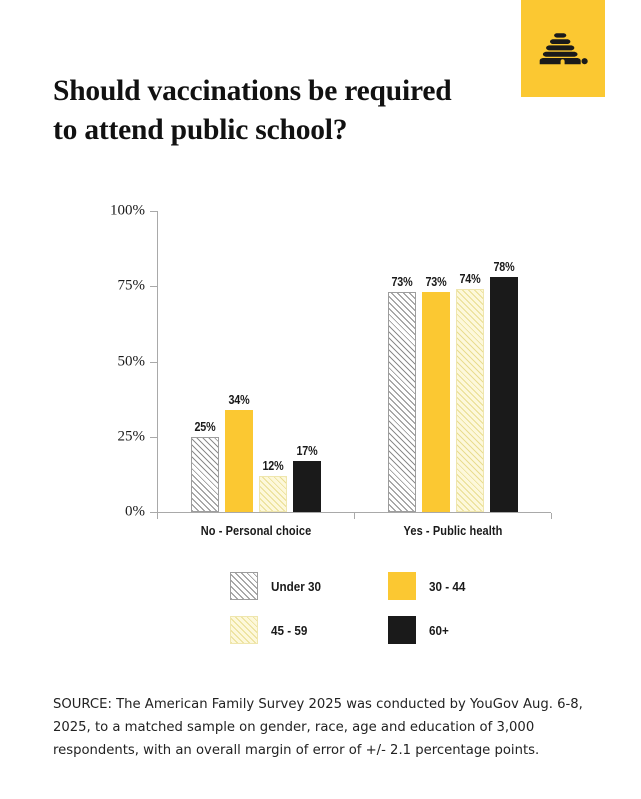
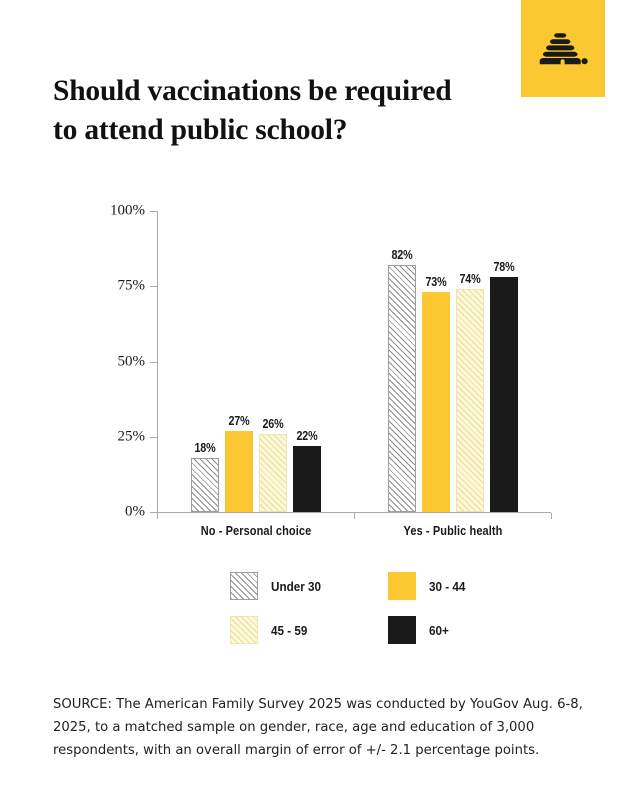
Under 30/No - Personal choice: 25% -> 18%
30 - 44/No - Personal choice: 34% -> 27%
45 - 59/No - Personal choice: 12% -> 26%
60+/No - Personal choice: 17% -> 22%
Under 30/Yes - Public health: 73% -> 82%
